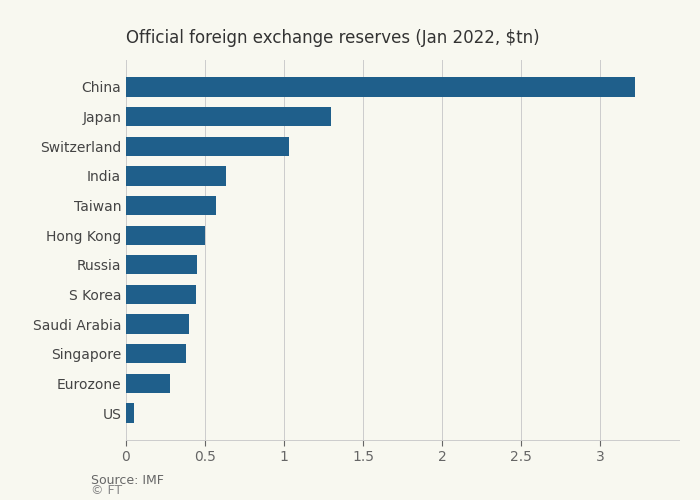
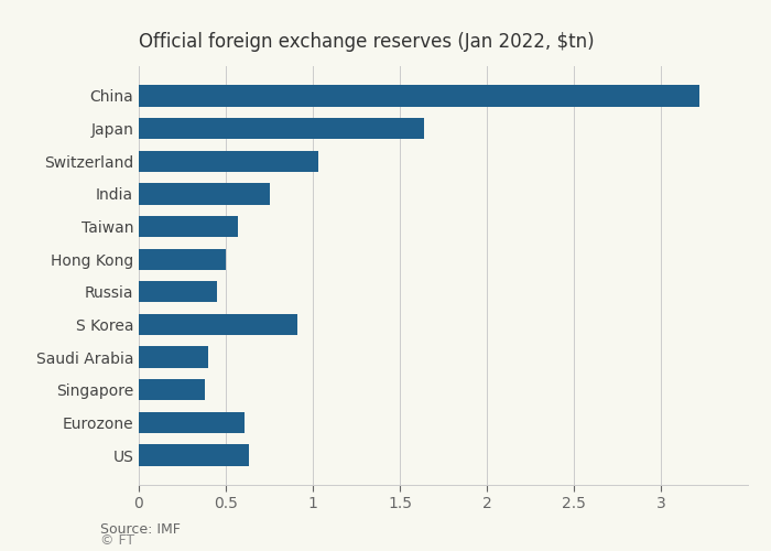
Japan: 1.30 -> 1.64
India: 0.63 -> 0.75
S Korea: 0.44 -> 0.91
Eurozone: 0.28 -> 0.61
US: 0.05 -> 0.63
